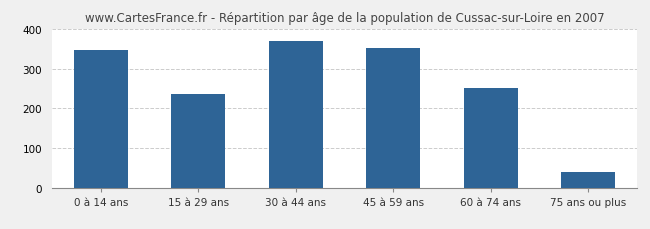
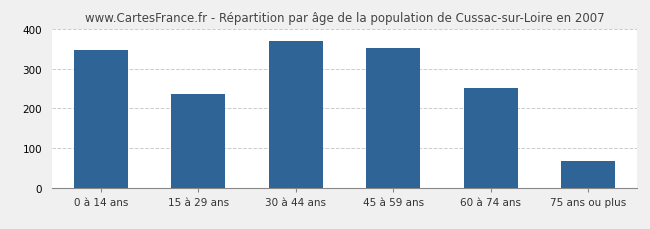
75 ans ou plus: 40 -> 68
